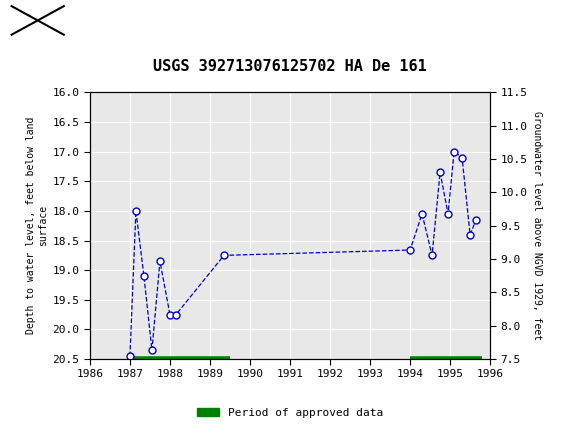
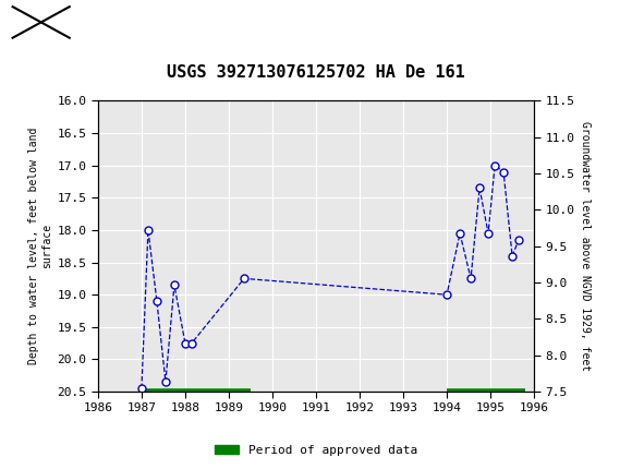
1994: 18.66 -> 19.00
